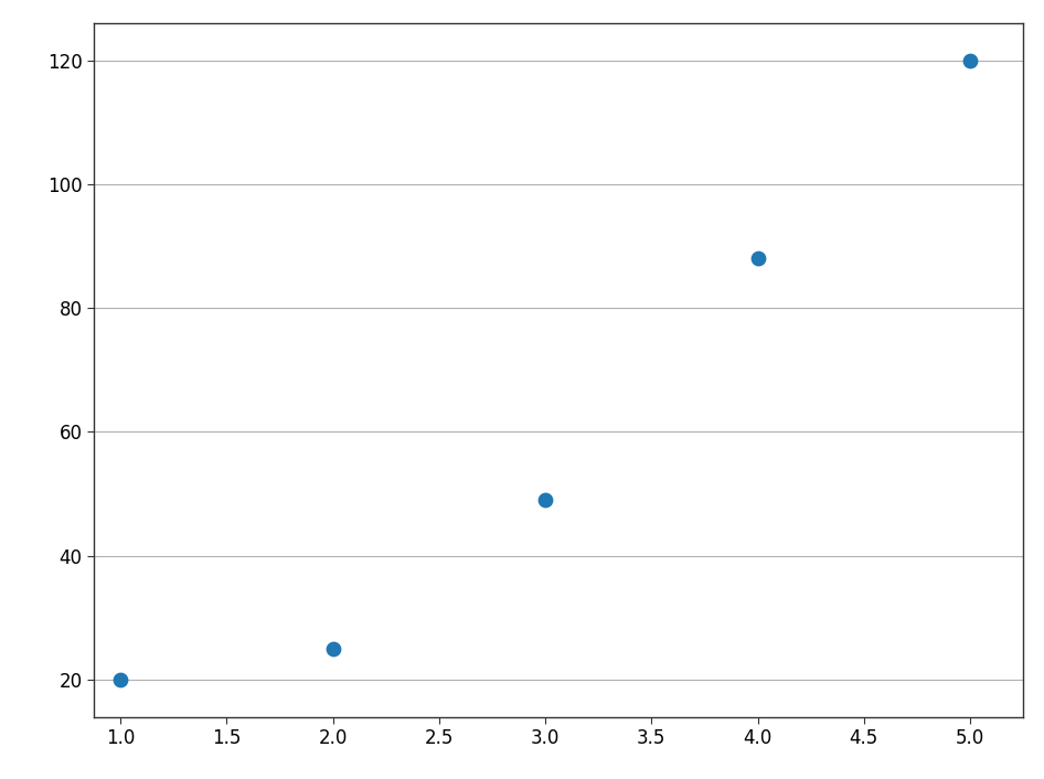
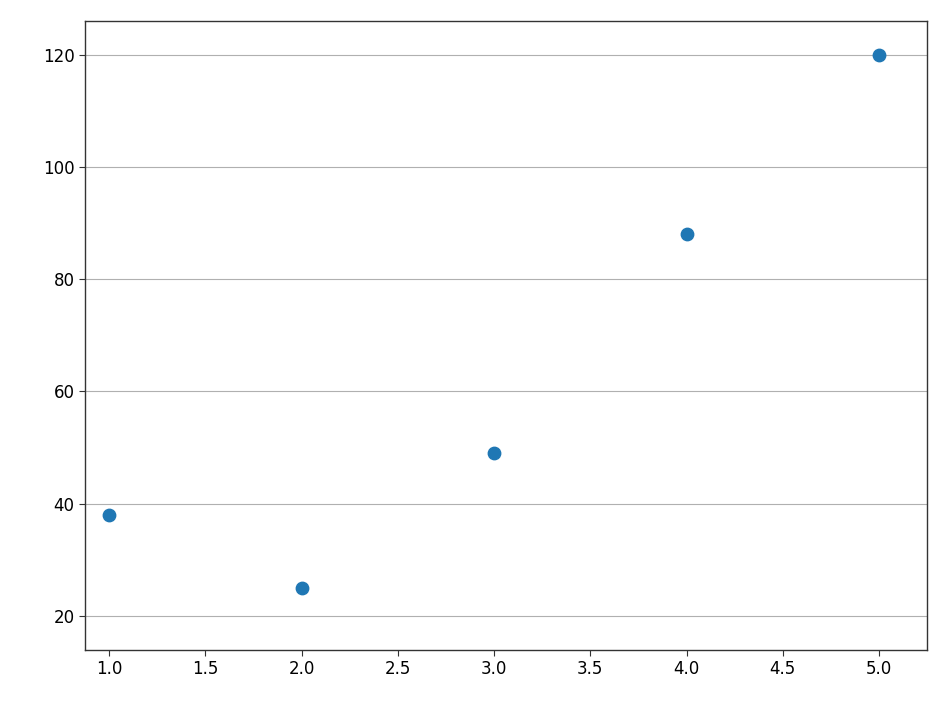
1.0: 20 -> 38
